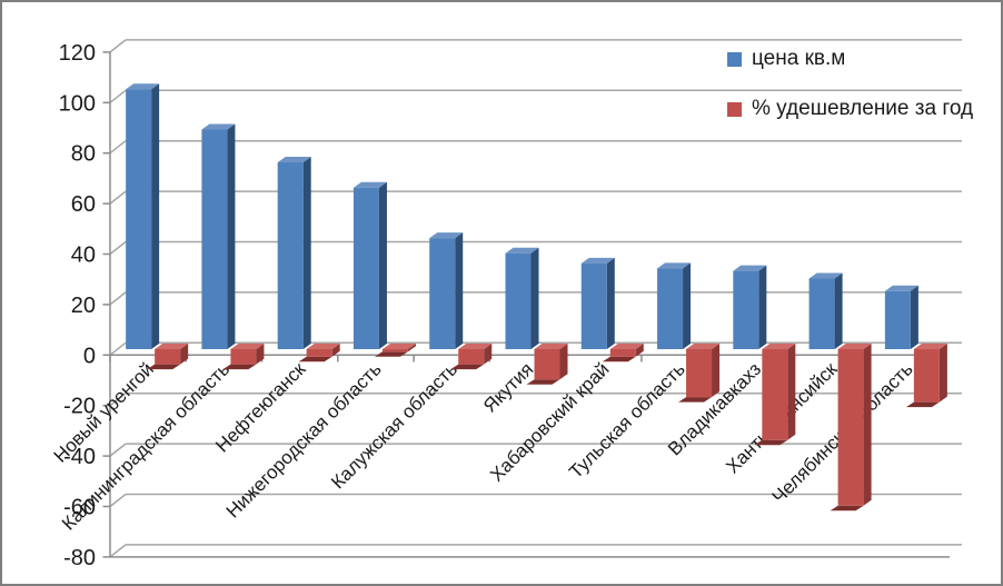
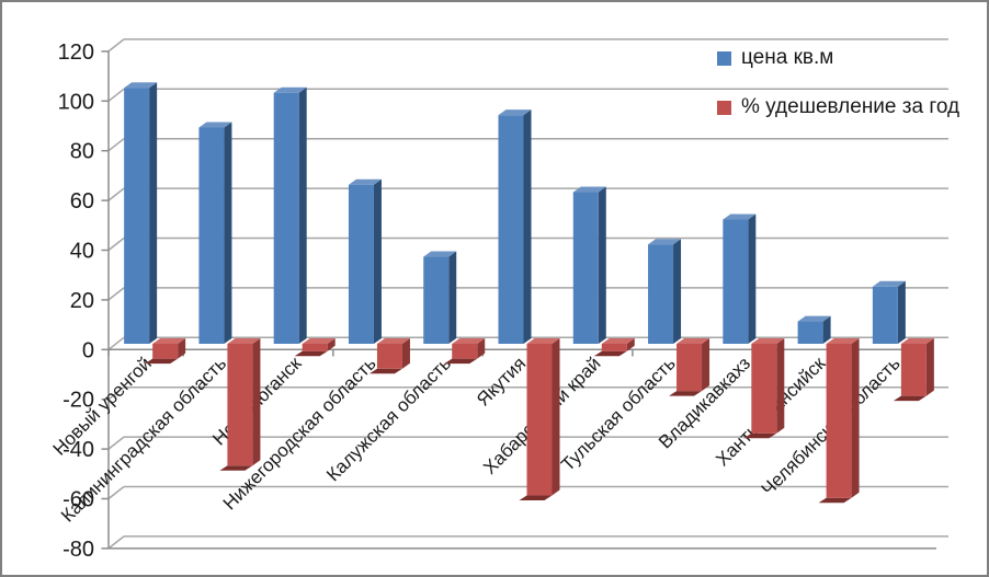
% удешевление за год/Калининградская область: -6 -> -49
цена кв.м/Нефтеюганск: 74 -> 101
% удешевление за год/Нижегородская область: -1 -> -10
цена кв.м/Калужская область: 44 -> 35
цена кв.м/Якутия: 38 -> 92
% удешевление за год/Якутия: -12 -> -61
цена кв.м/Хабаровский край: 34 -> 61
цена кв.м/Тульская область: 32 -> 40
цена кв.м/Владикавкахз: 31 -> 50
цена кв.м/Ханты-Мансийск: 28 -> 9
